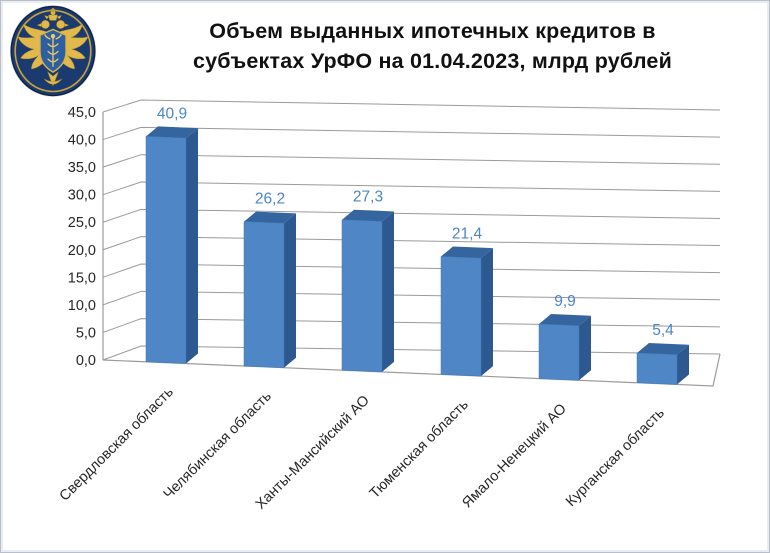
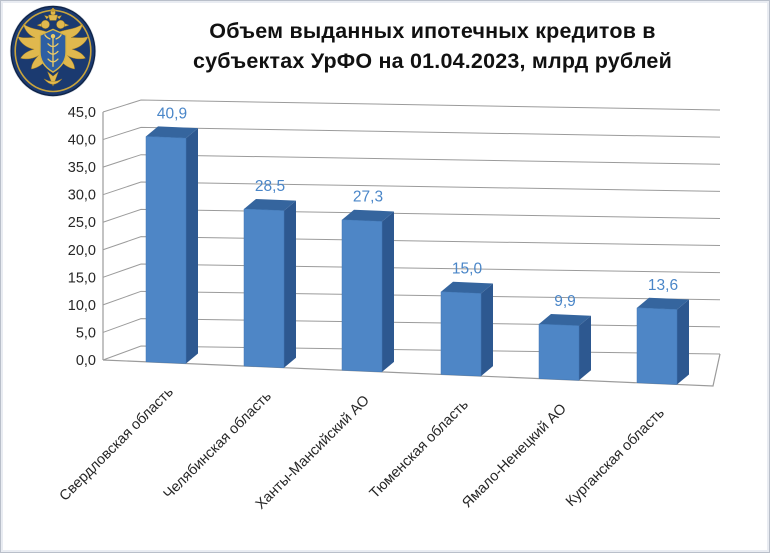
Челябинская область: 26,2 -> 28,5
Тюменская область: 21,4 -> 15,0
Курганская область: 5,4 -> 13,6
